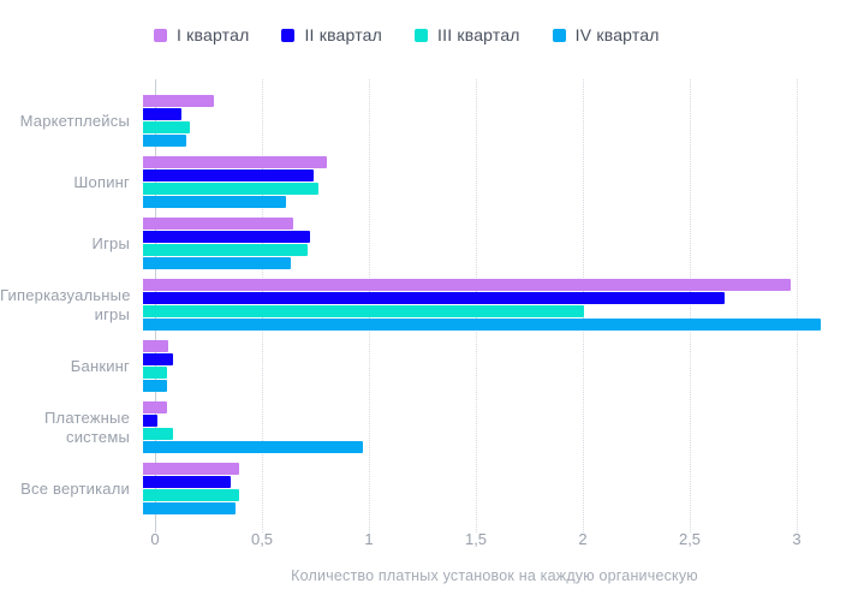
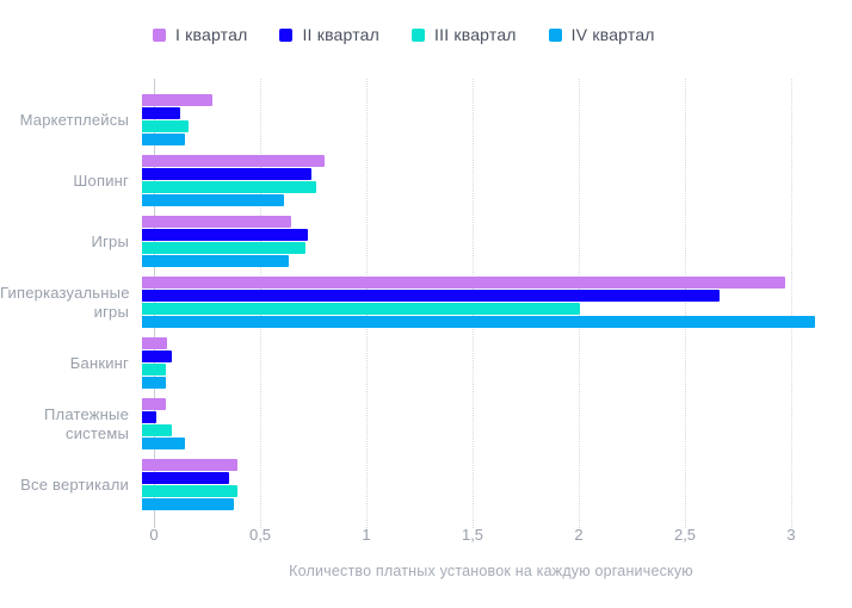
IV квартал/Платежные системы: 1.03 -> 0.20
